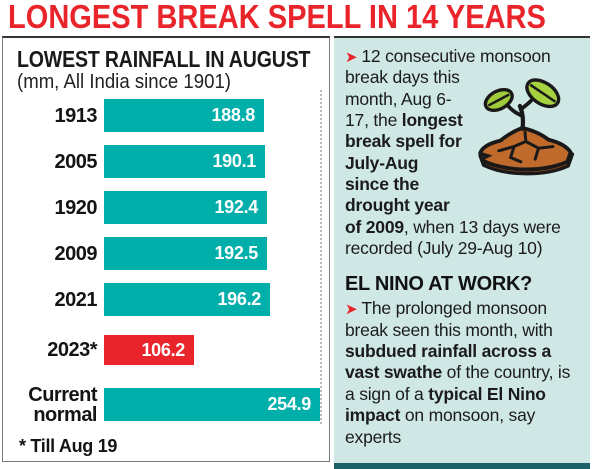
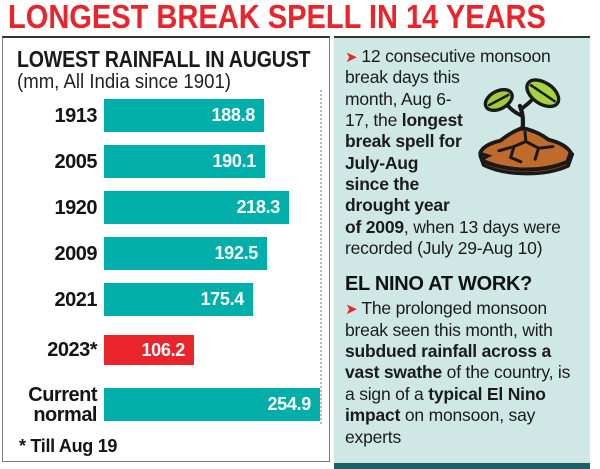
1920: 192.4 -> 218.3
2021: 196.2 -> 175.4
